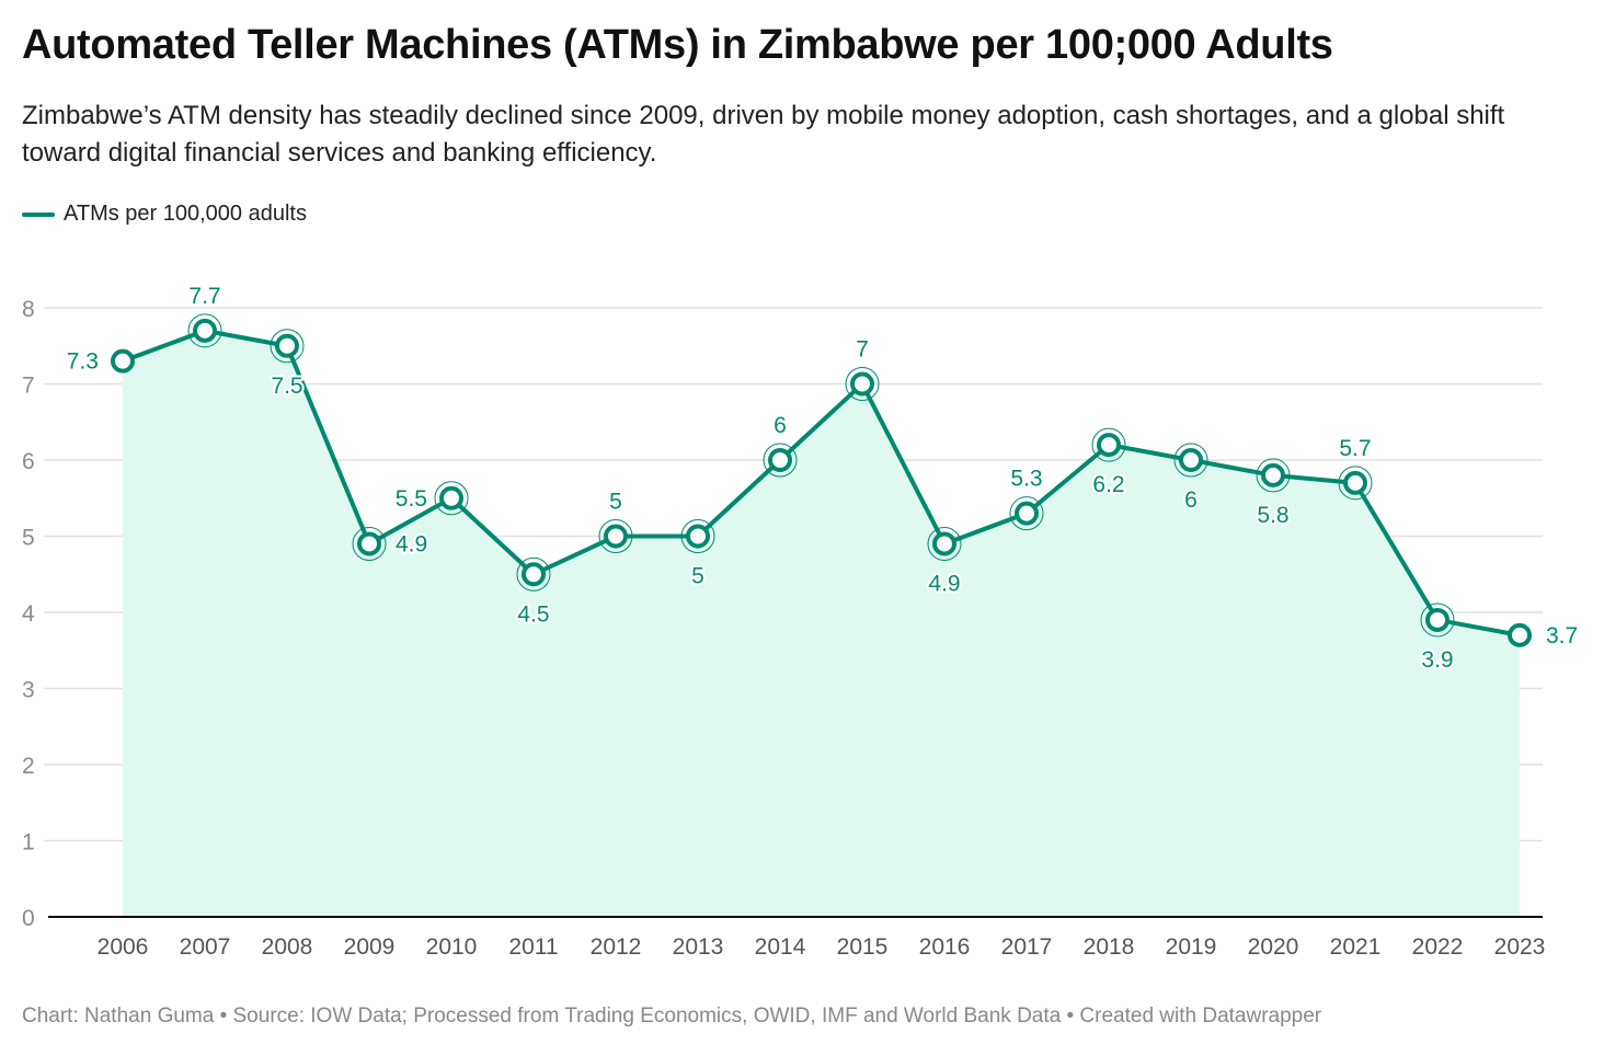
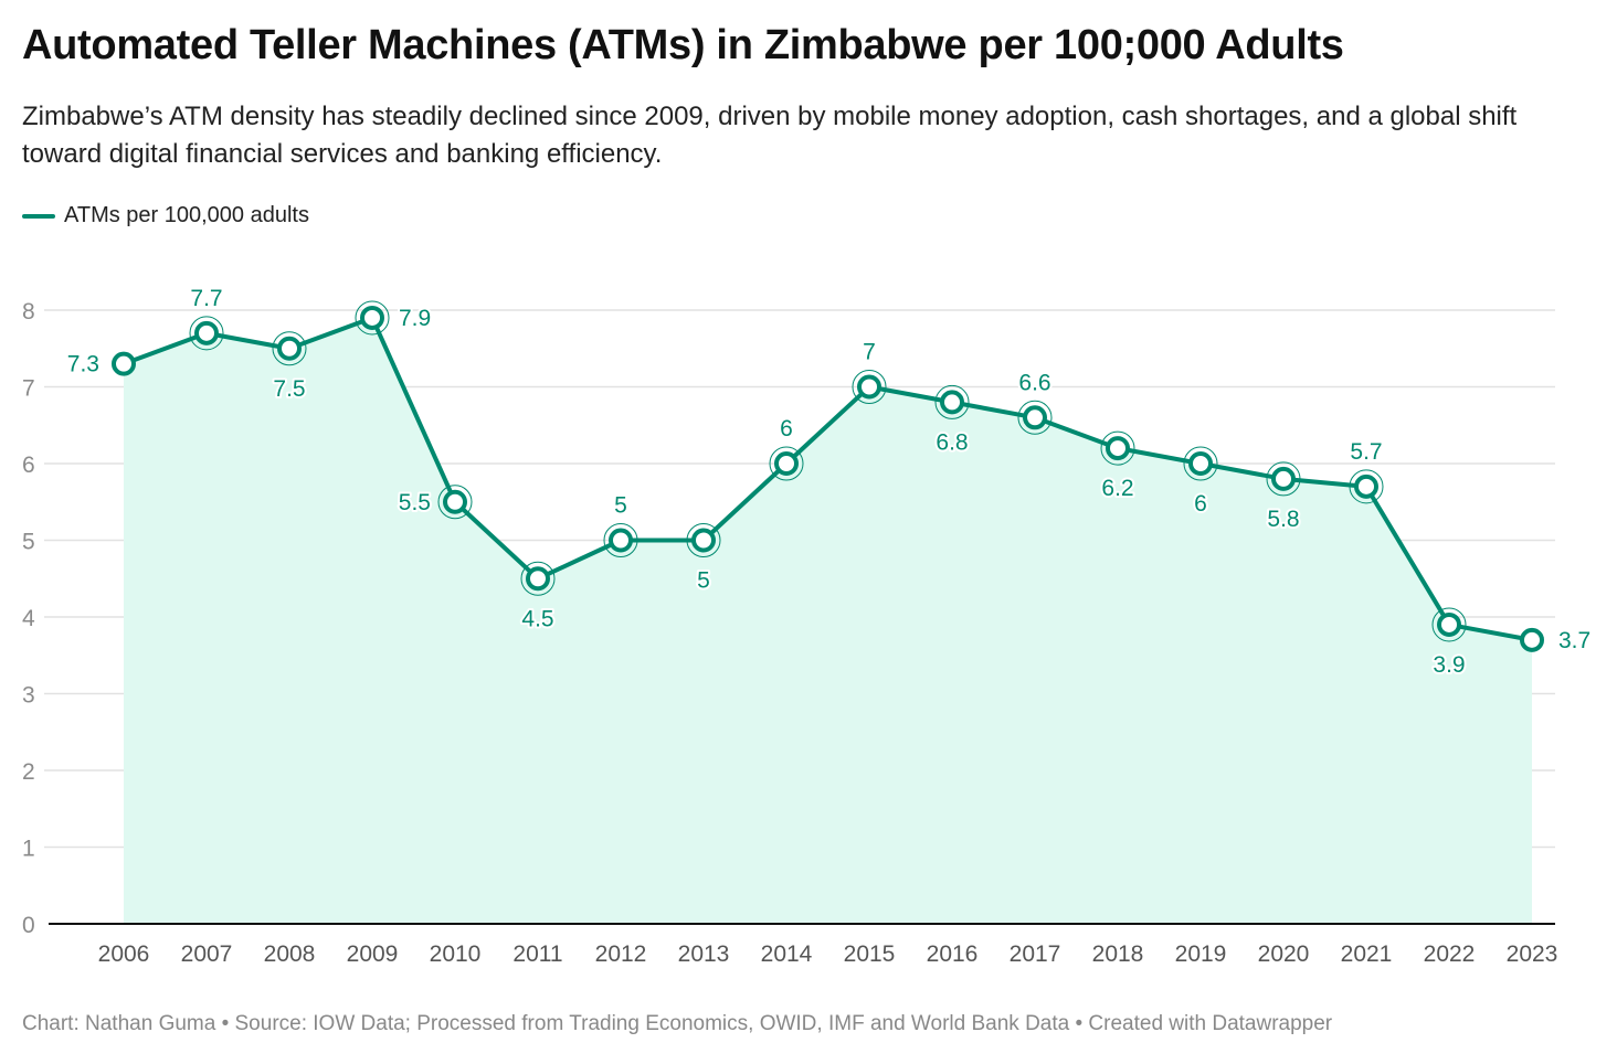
2009: 4.9 -> 7.9
2016: 4.9 -> 6.8
2017: 5.3 -> 6.6
